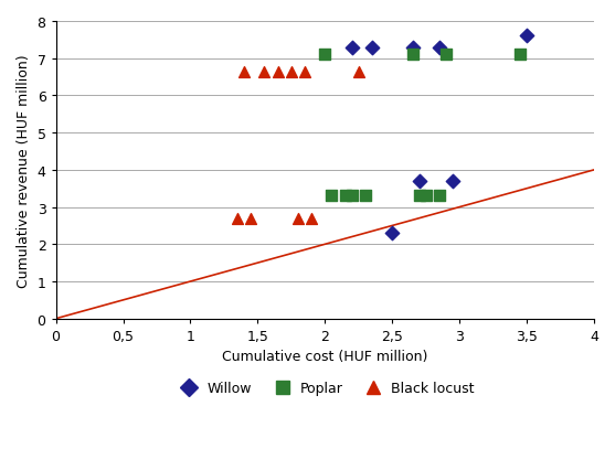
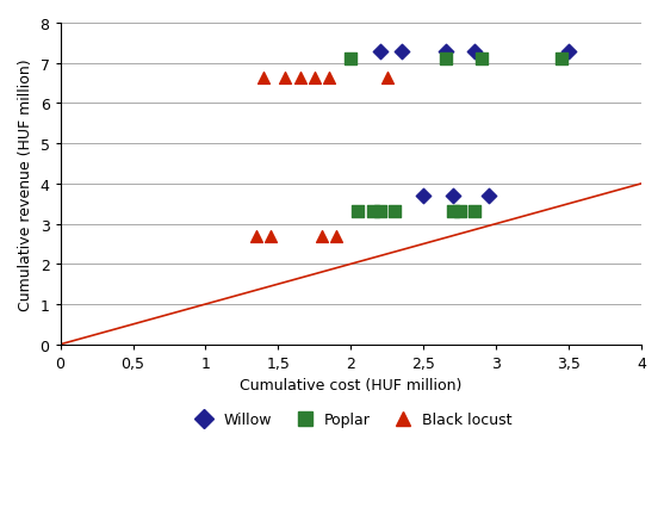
Willow/2,5: 2.3 -> 3.7
Willow/3,5: 7.6 -> 7.3
